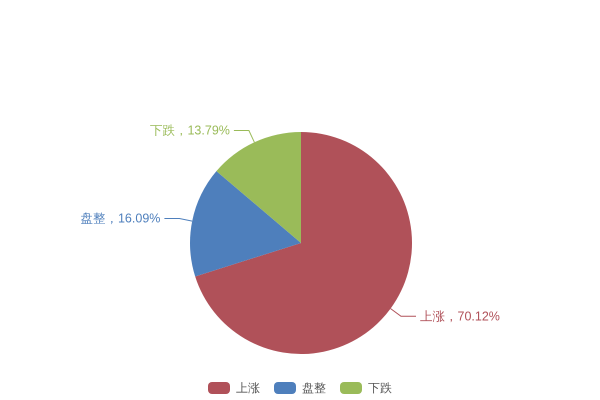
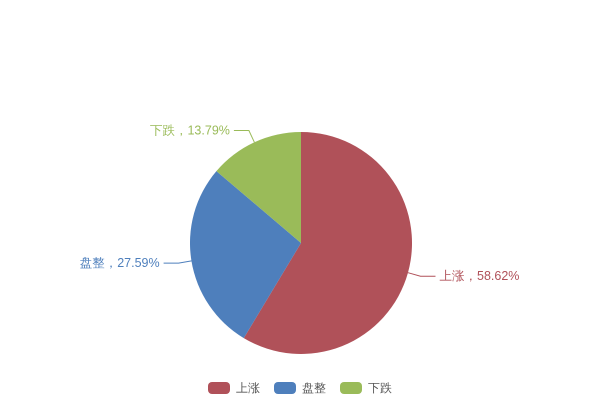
上涨: 70.12 -> 58.62
盘整: 16.09 -> 27.59
